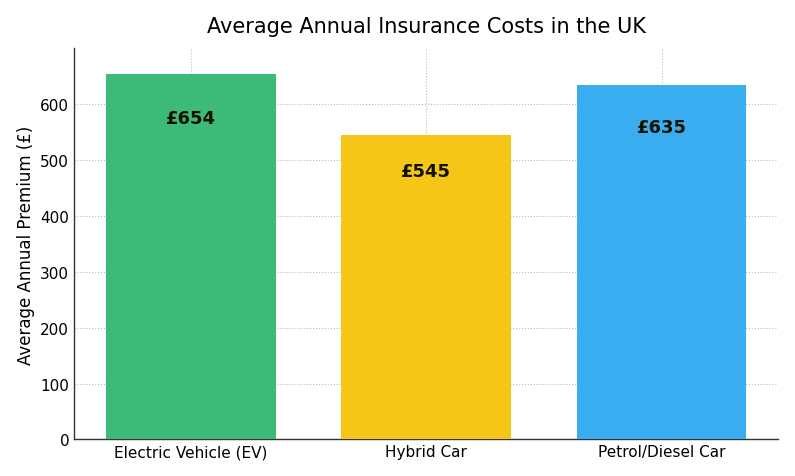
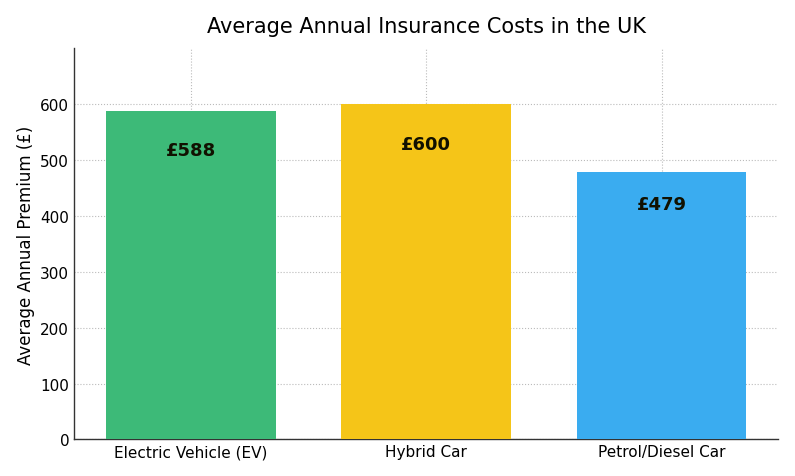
Electric Vehicle (EV): £654 -> £588
Hybrid Car: £545 -> £600
Petrol/Diesel Car: £635 -> £479
